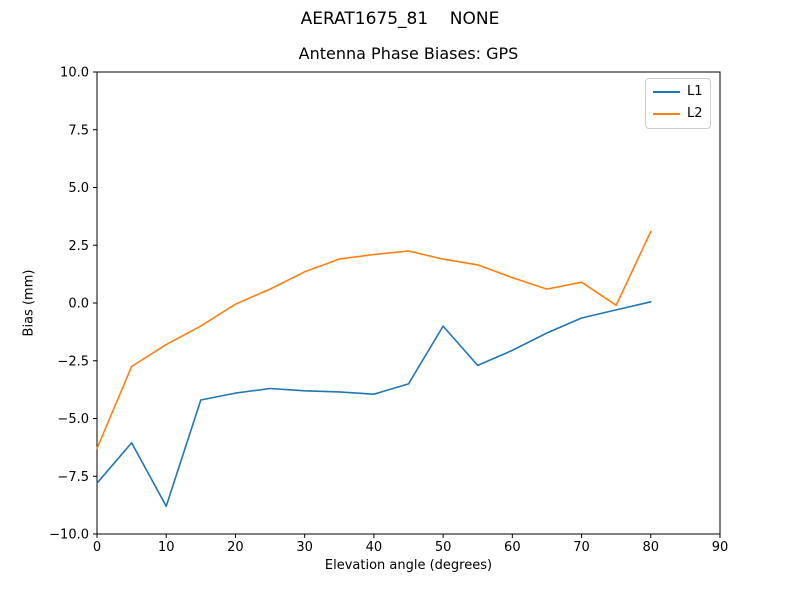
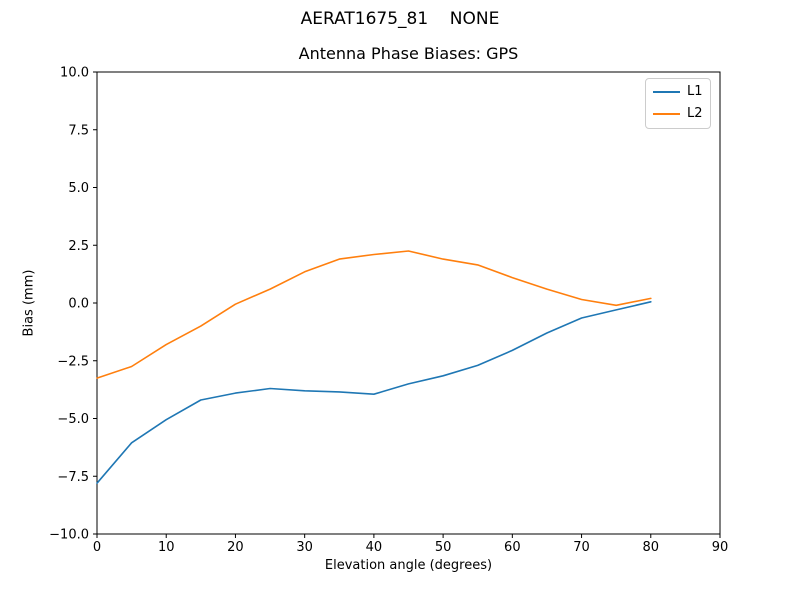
L2/0: -6.3 -> -3.2
L1/10: -8.8 -> -5.0
L1/50: -1.0 -> -3.1
L2/70: 0.9 -> 0.1
L2/80: 3.1 -> 0.2
